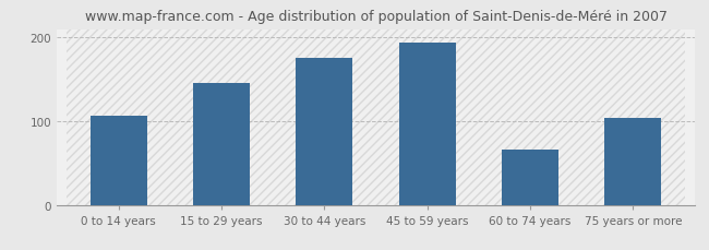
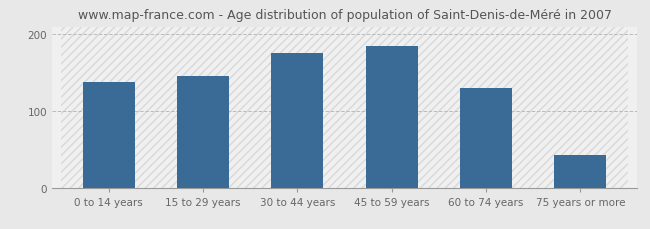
0 to 14 years: 106 -> 138
45 to 59 years: 194 -> 185
60 to 74 years: 66 -> 130
75 years or more: 104 -> 42
